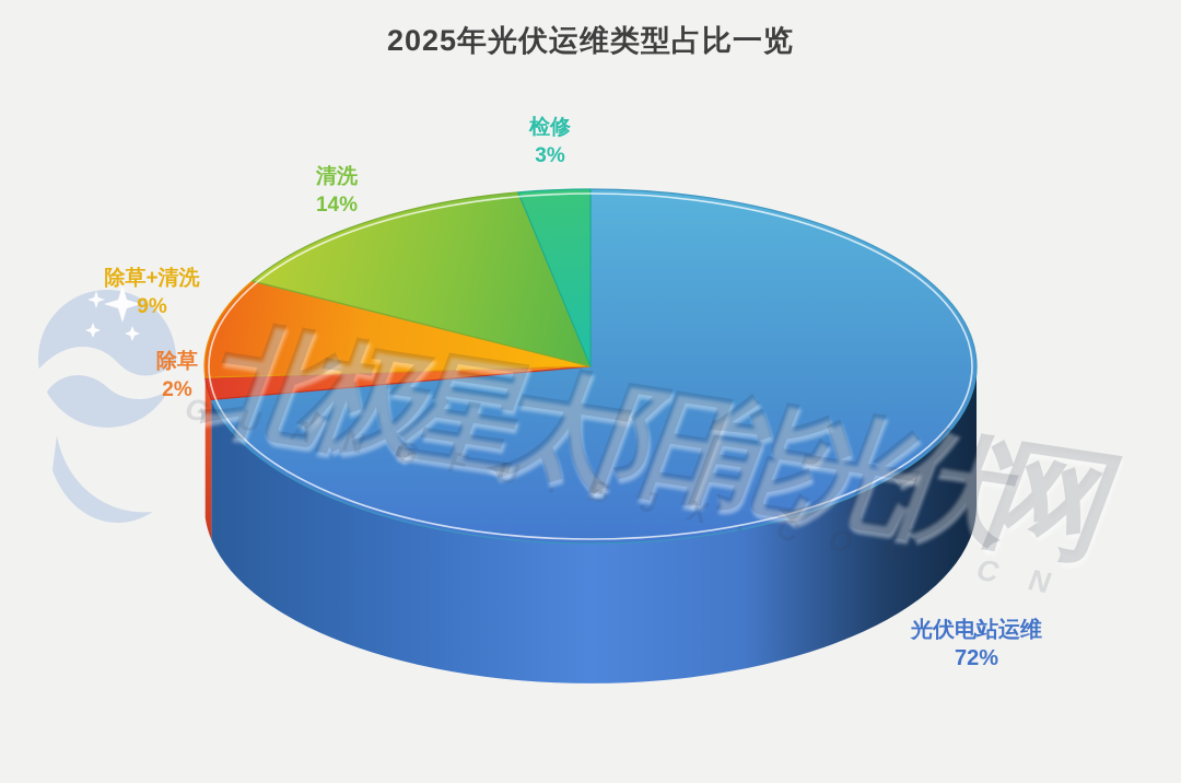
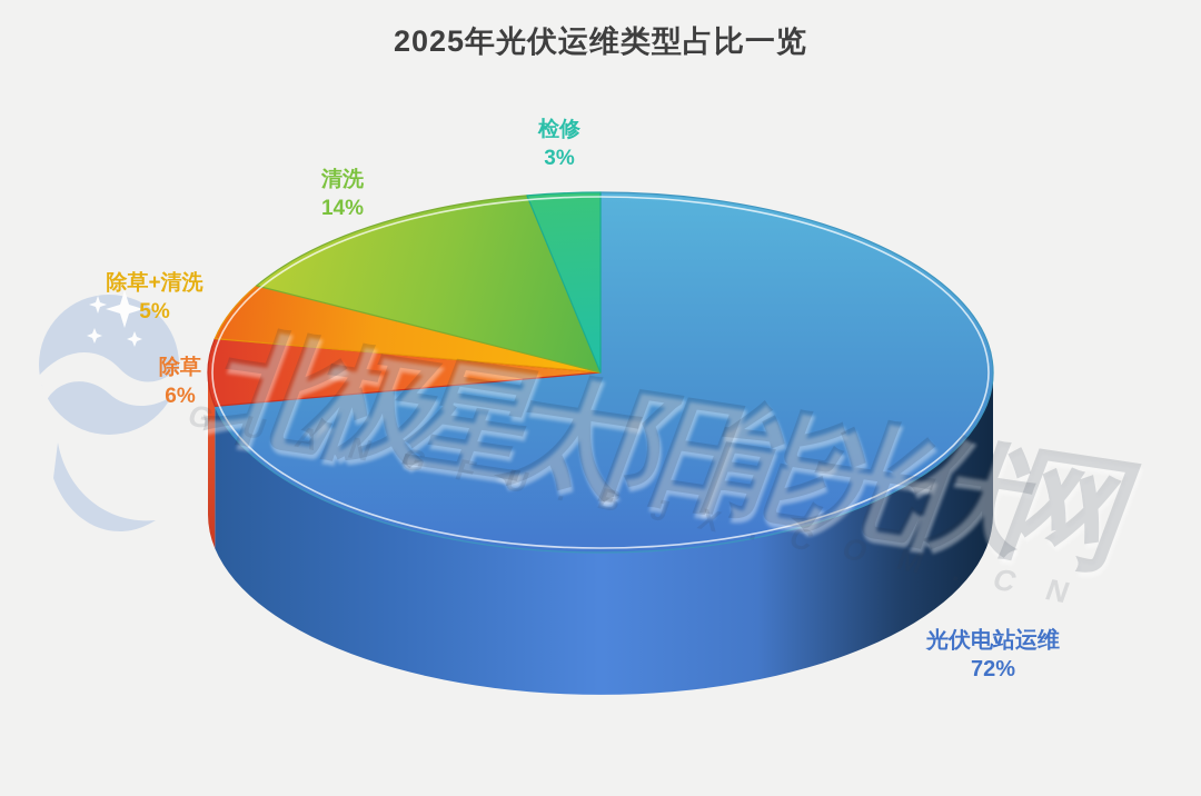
除草: 2% -> 6%
除草+清洗: 9% -> 5%
